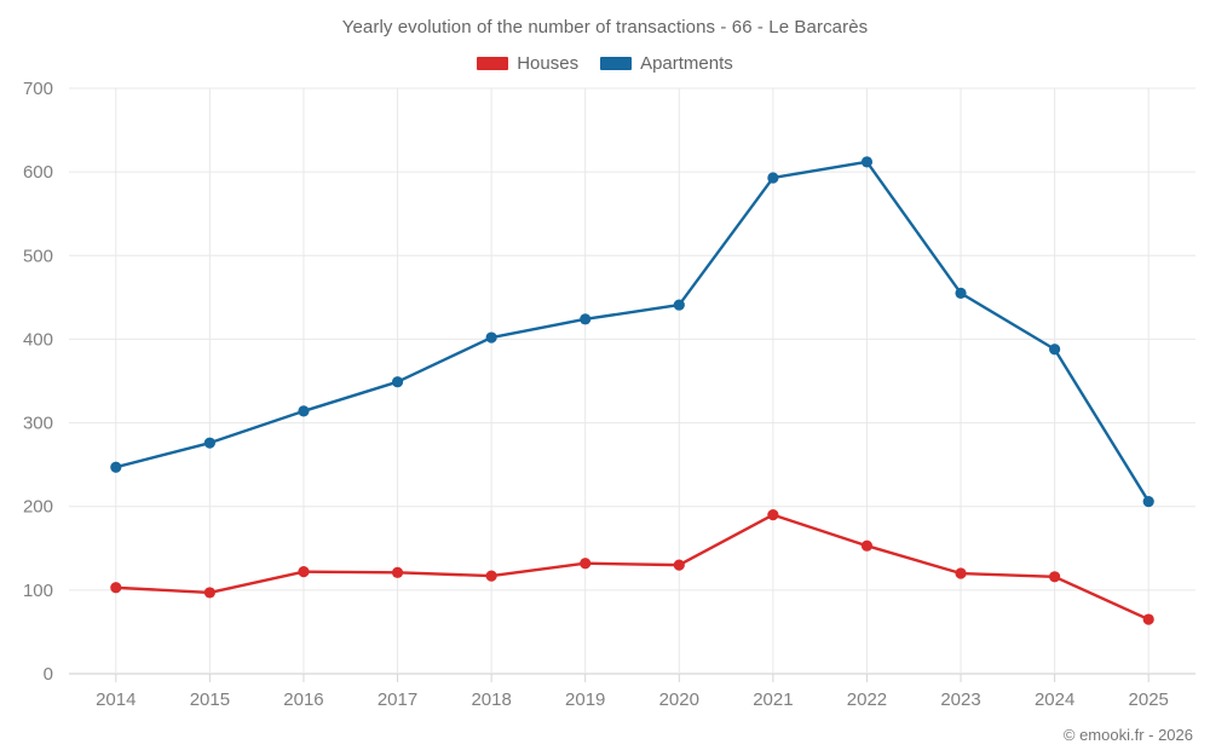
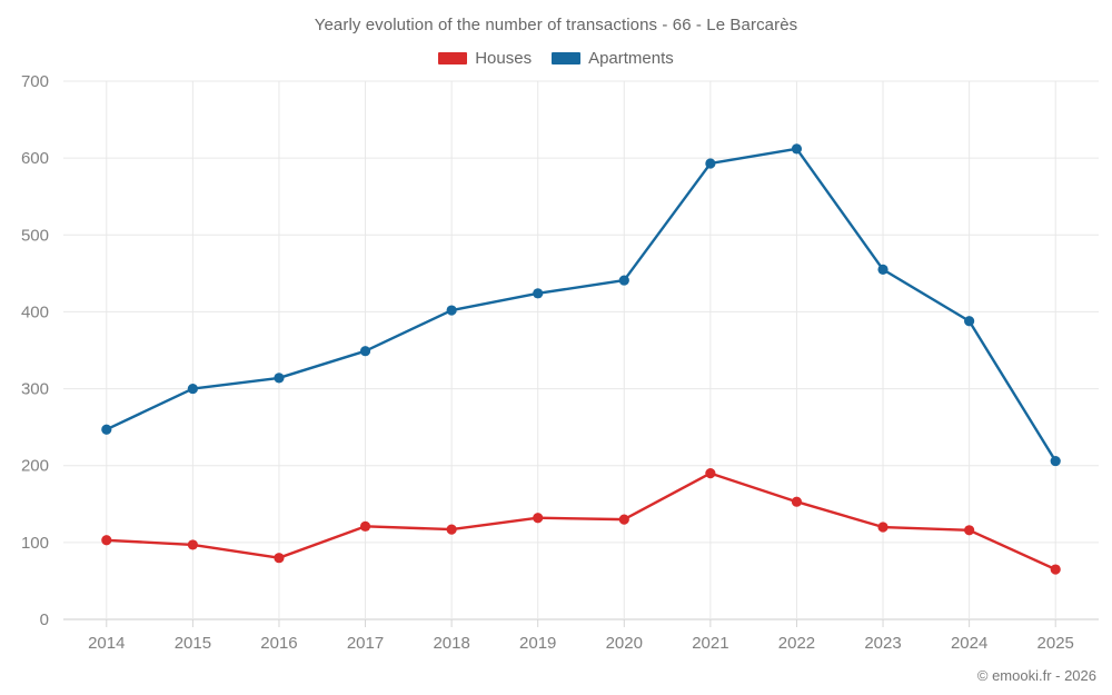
Apartments/2015: 280 -> 300
Houses/2016: 120 -> 80
